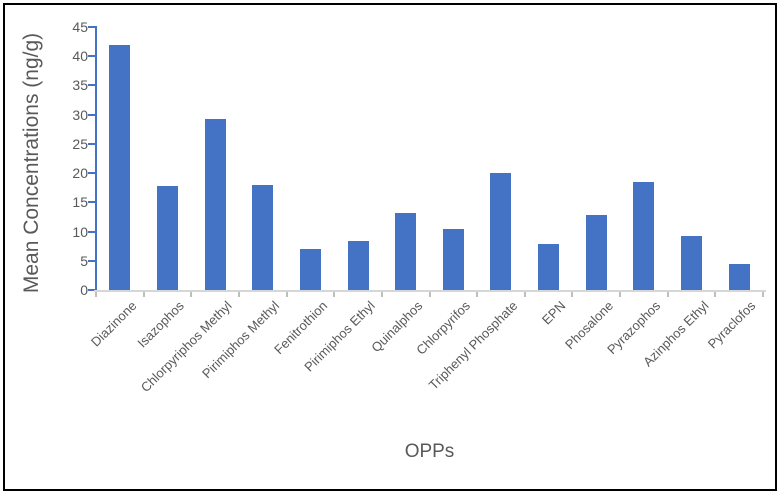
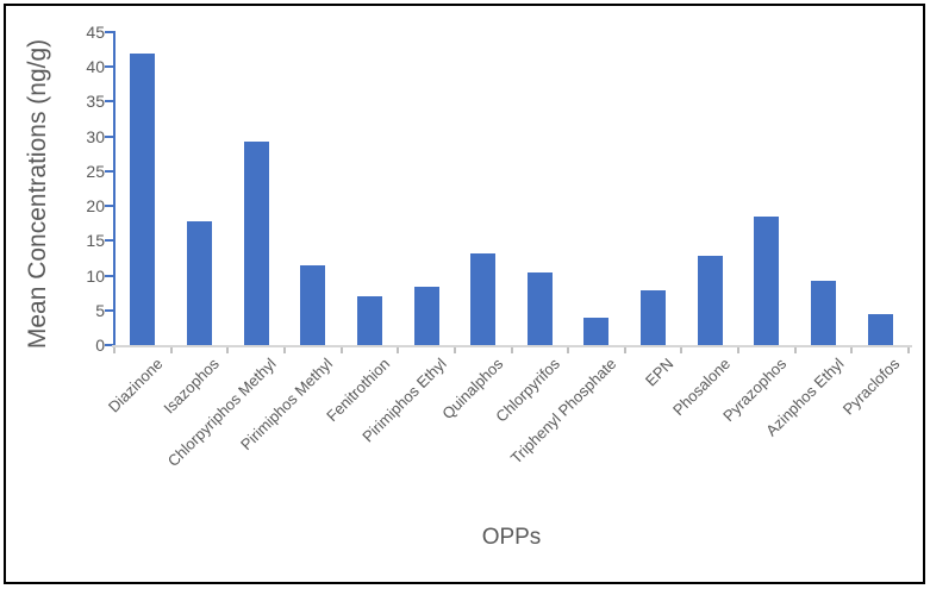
Pirimiphos Methyl: 18 -> 12
Triphenyl Phosphate: 20 -> 4
